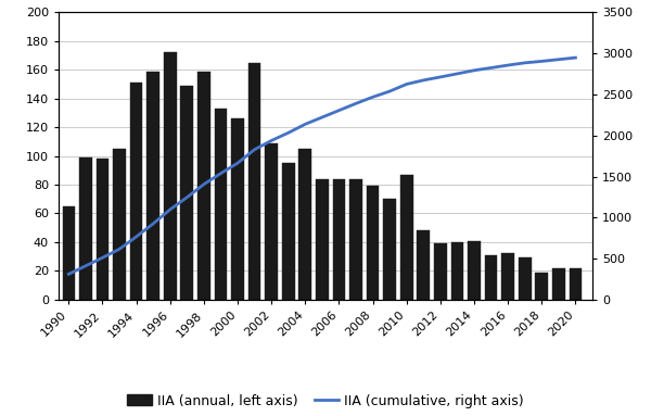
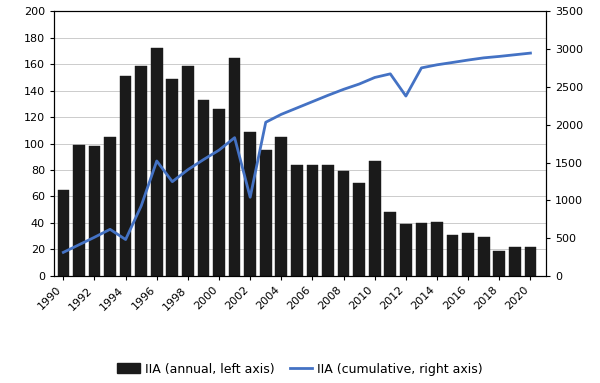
IIA (cumulative, right axis)/1994: 770 -> 480
IIA (cumulative, right axis)/1996: 1100 -> 1520
IIA (cumulative, right axis)/2002: 1940 -> 1040
IIA (cumulative, right axis)/2012: 2710 -> 2380
